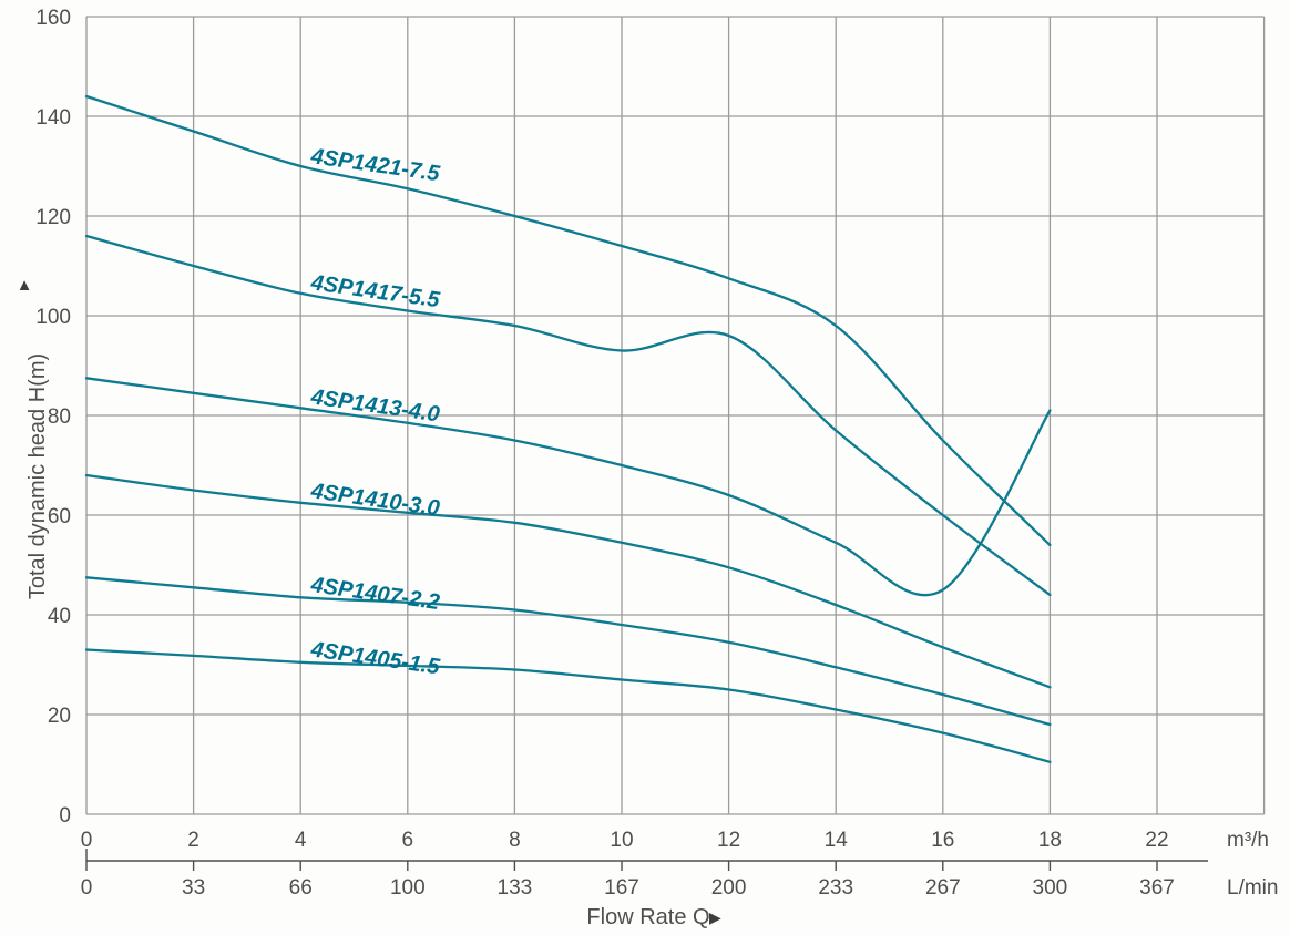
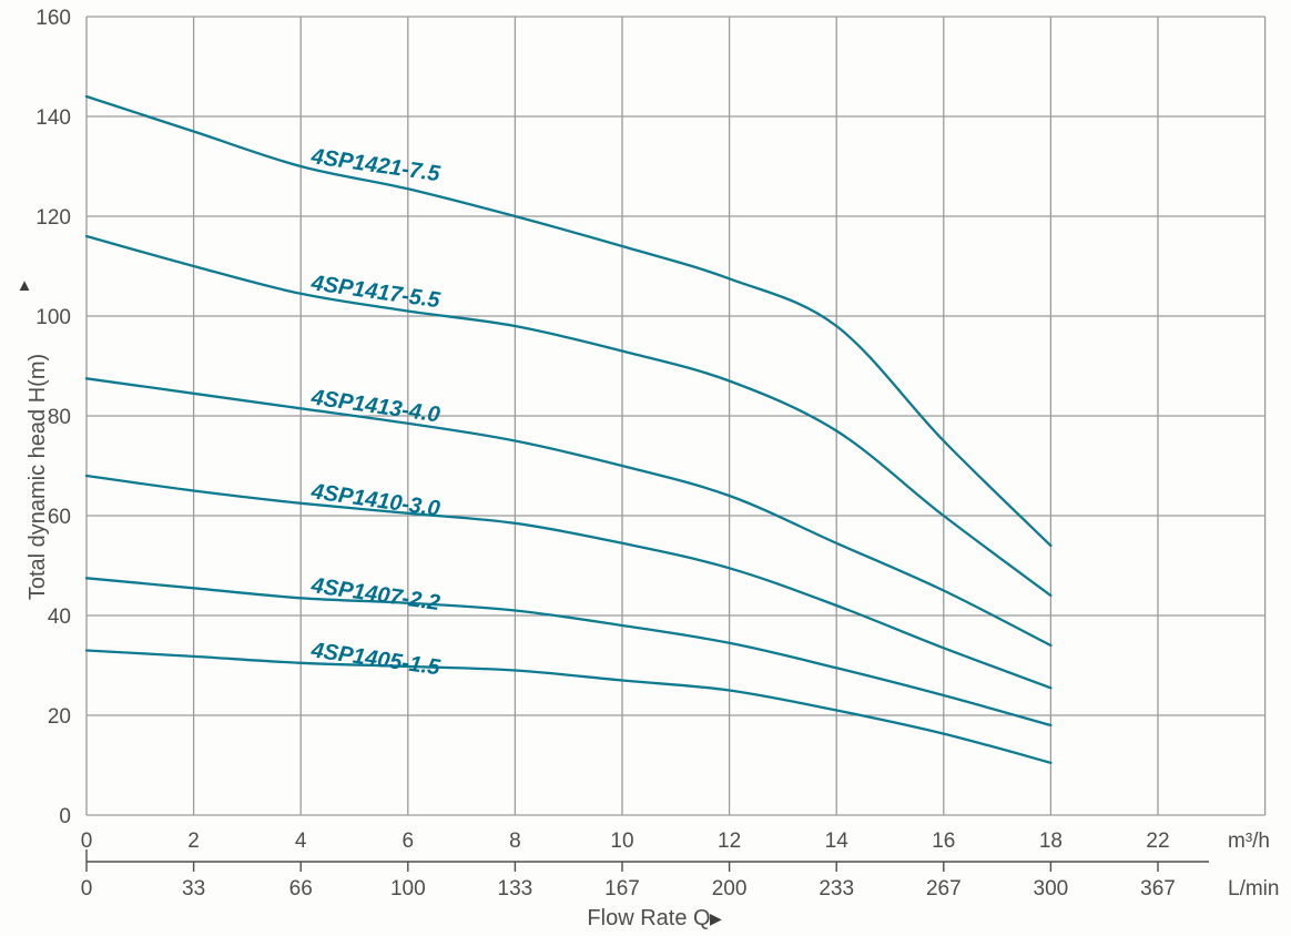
4SP1417-5.5/12: 96 -> 87
4SP1413-4.0/18: 81 -> 34
